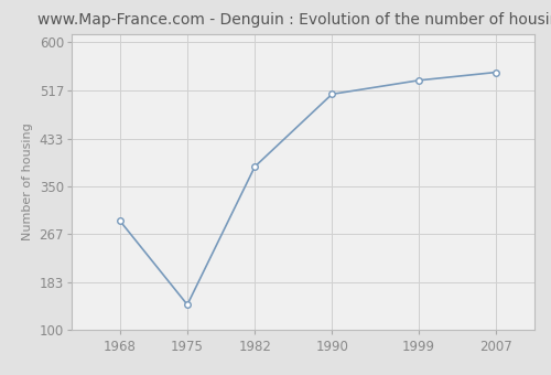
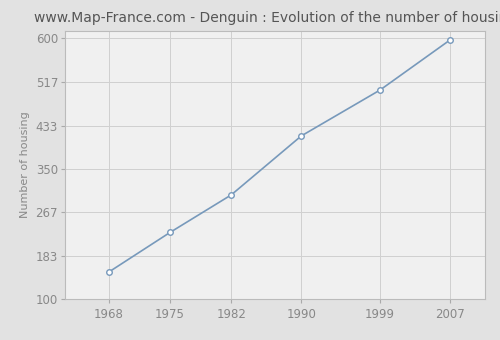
1968: 290 -> 152
1975: 144 -> 228
1982: 384 -> 300
1990: 510 -> 413
1999: 534 -> 501
2007: 548 -> 597
